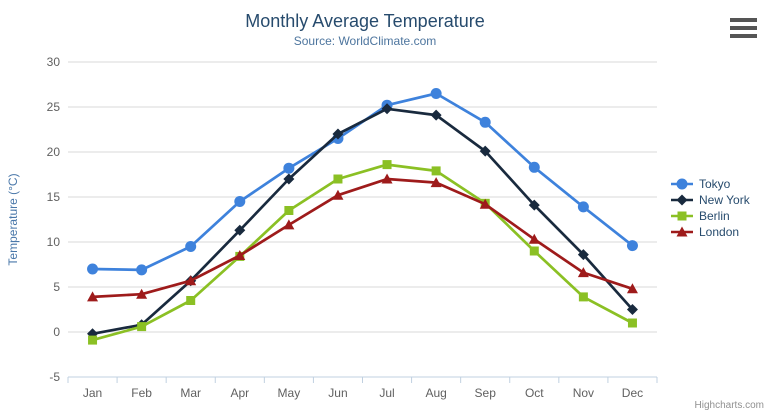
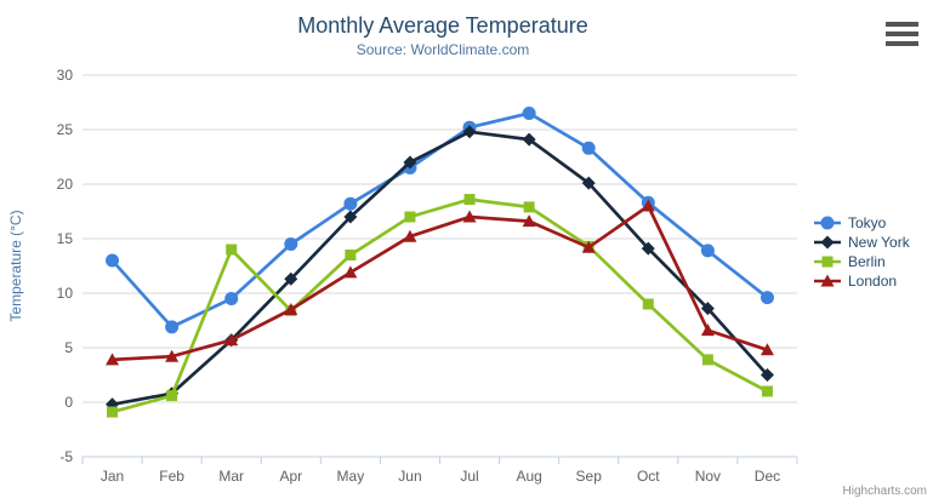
Tokyo/Jan: 7 -> 13
Berlin/Mar: 4 -> 14
London/Oct: 10 -> 18
